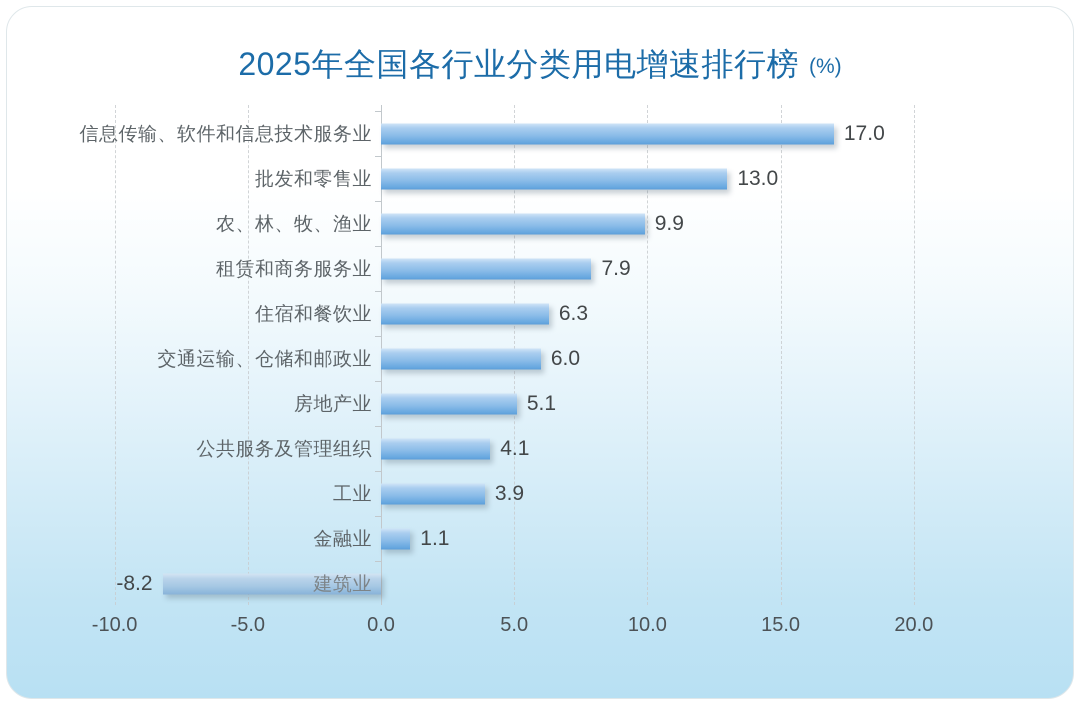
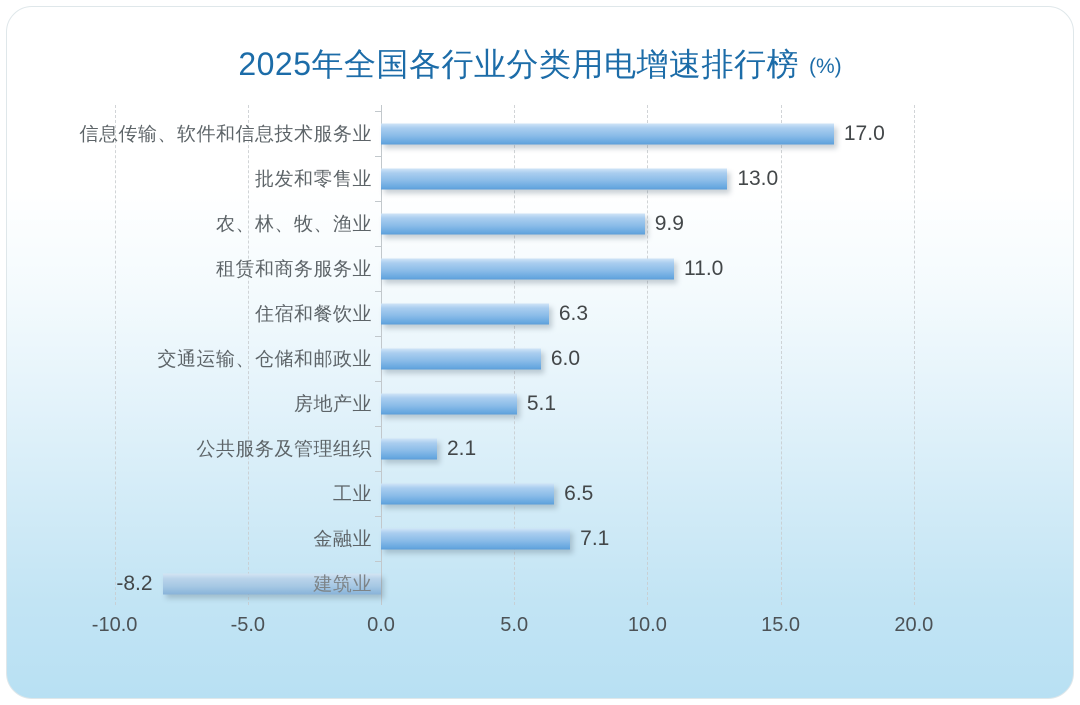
租赁和商务服务业: 7.9 -> 11.0
公共服务及管理组织: 4.1 -> 2.1
工业: 3.9 -> 6.5
金融业: 1.1 -> 7.1
